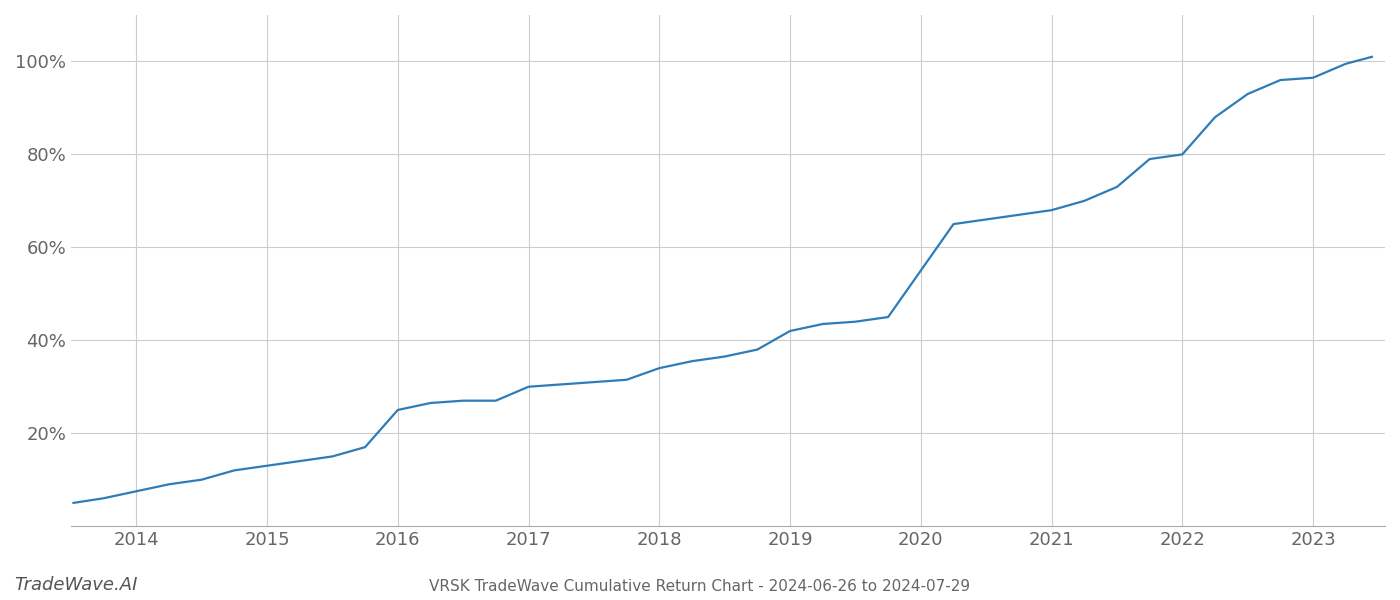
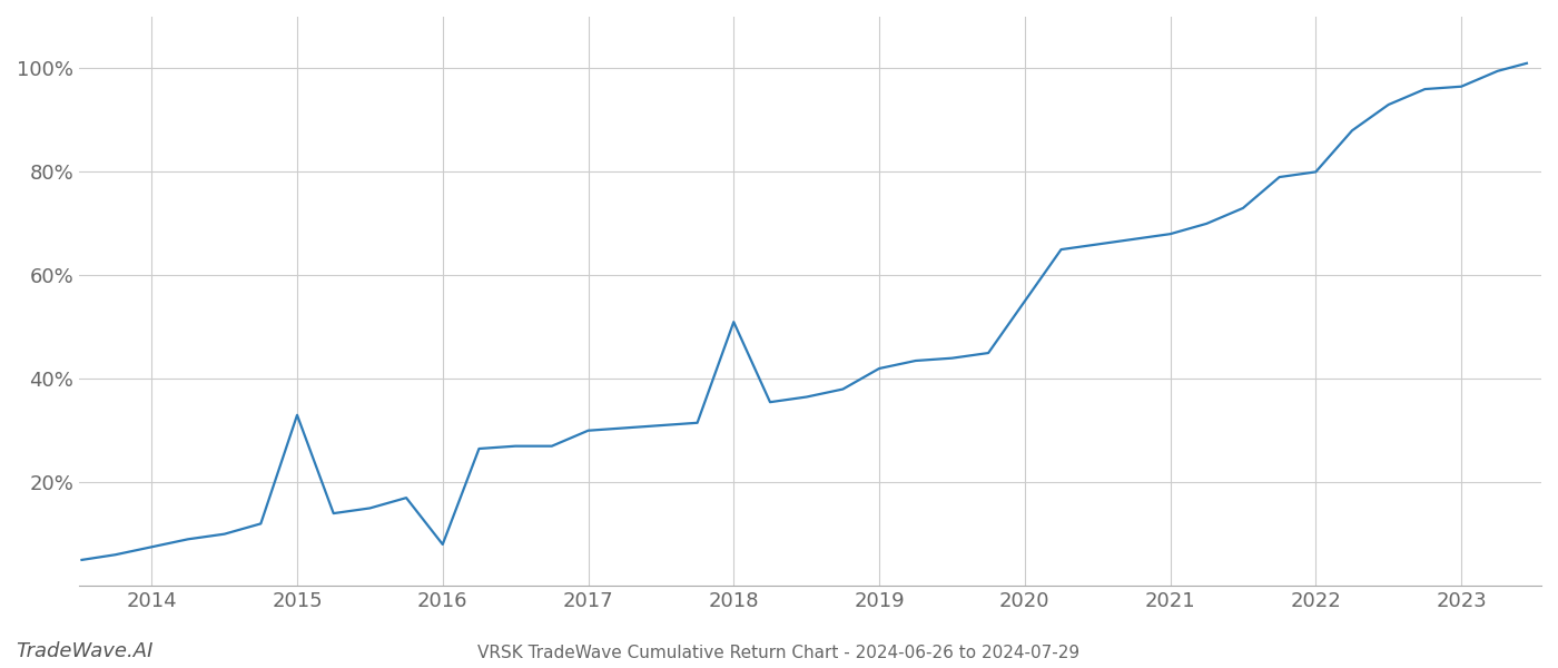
2015: 13.0% -> 33.0%
2016: 25.0% -> 8.0%
2018: 34.0% -> 51.0%
